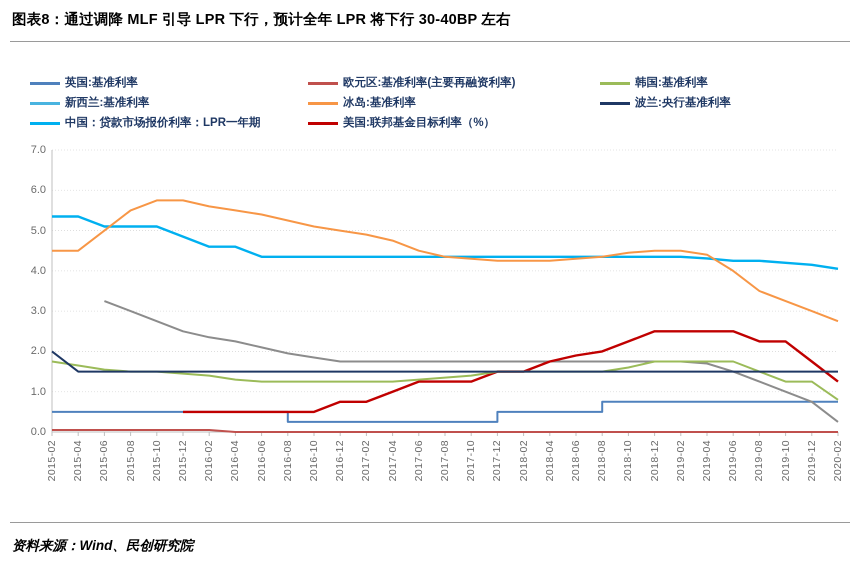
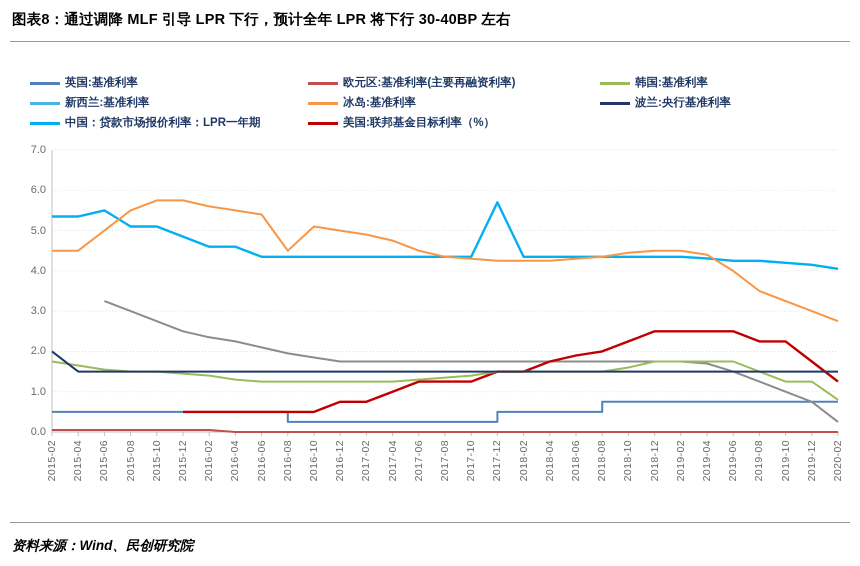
中国：贷款市场报价利率：LPR一年期/2015-06: 5.1 -> 5.5
冰岛:基准利率/2016-08: 5.2 -> 4.5
中国：贷款市场报价利率：LPR一年期/2017-12: 4.3 -> 5.7
